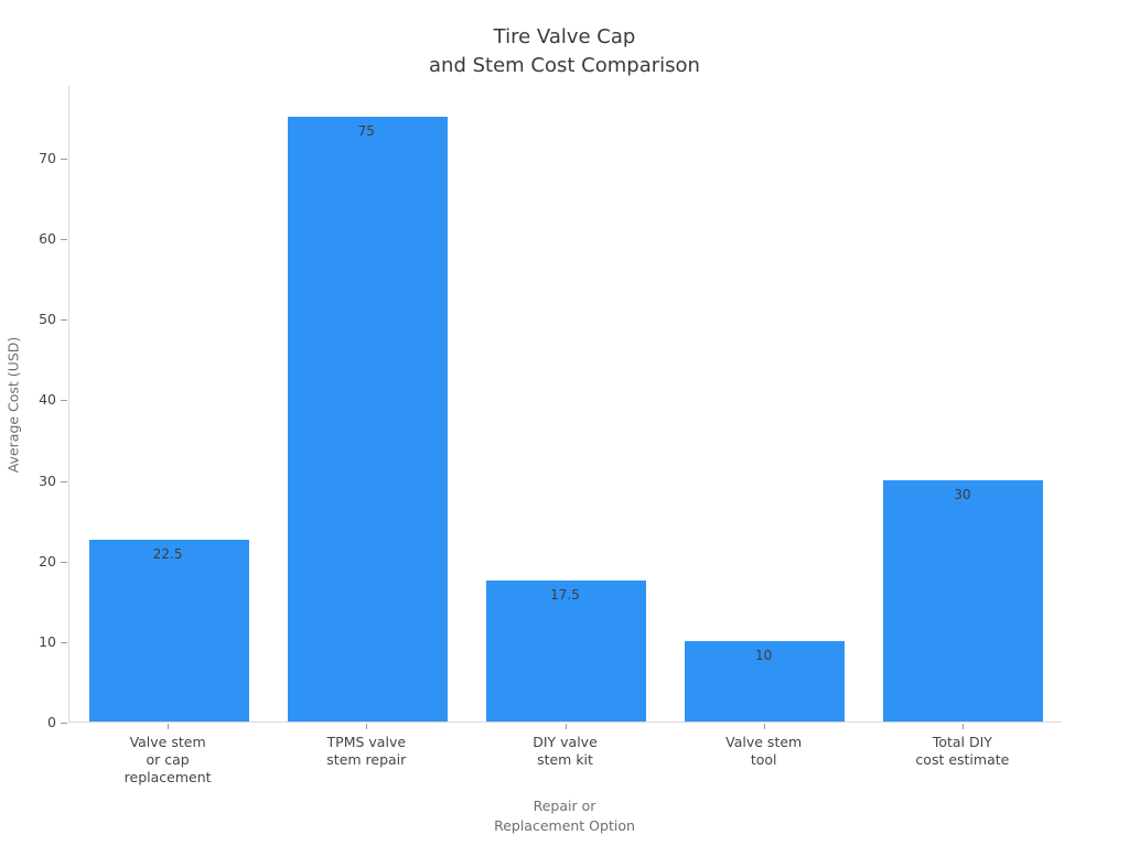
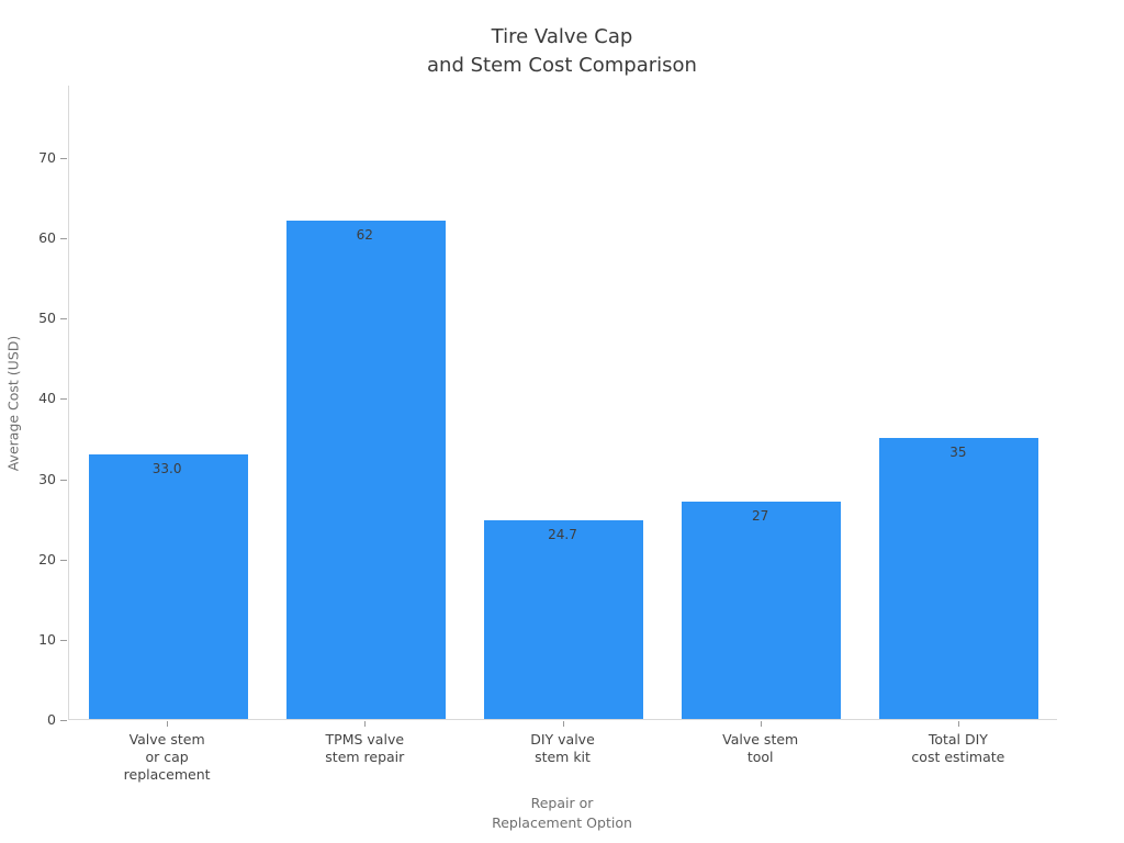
Valve stem or cap replacement: 22.5 -> 33.0
TPMS valve stem repair: 75 -> 62
DIY valve stem kit: 17.5 -> 24.7
Valve stem tool: 10 -> 27
Total DIY cost estimate: 30 -> 35
